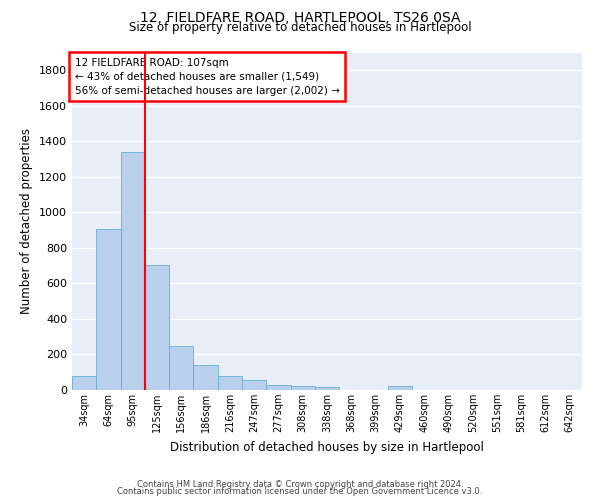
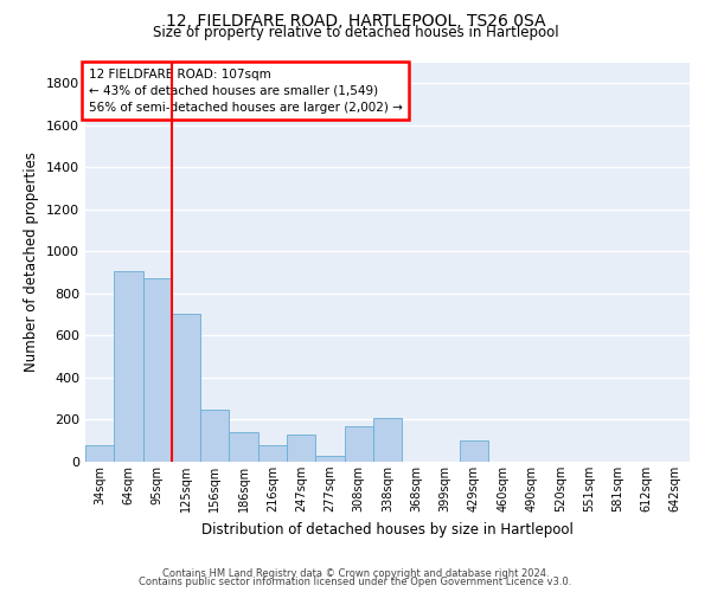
95sqm: 1340 -> 870
247sqm: 60 -> 130
308sqm: 20 -> 170
338sqm: 20 -> 210
429sqm: 20 -> 100
